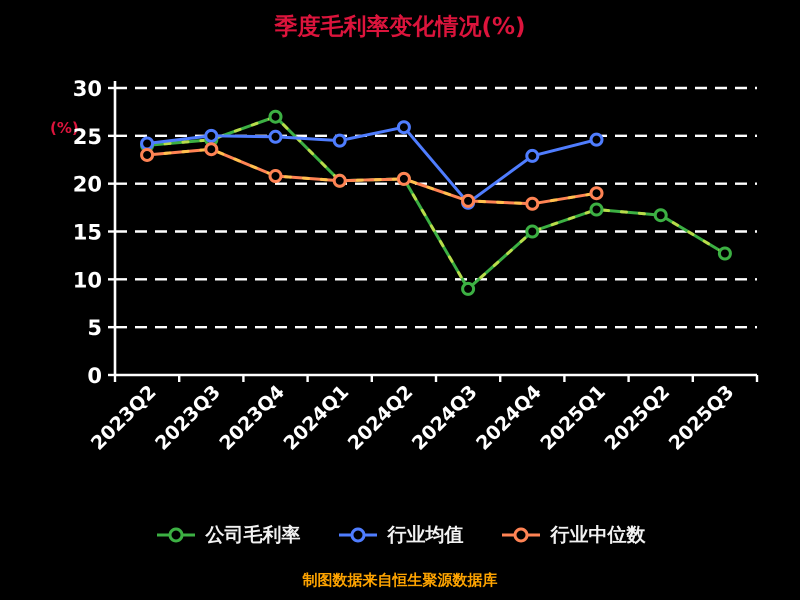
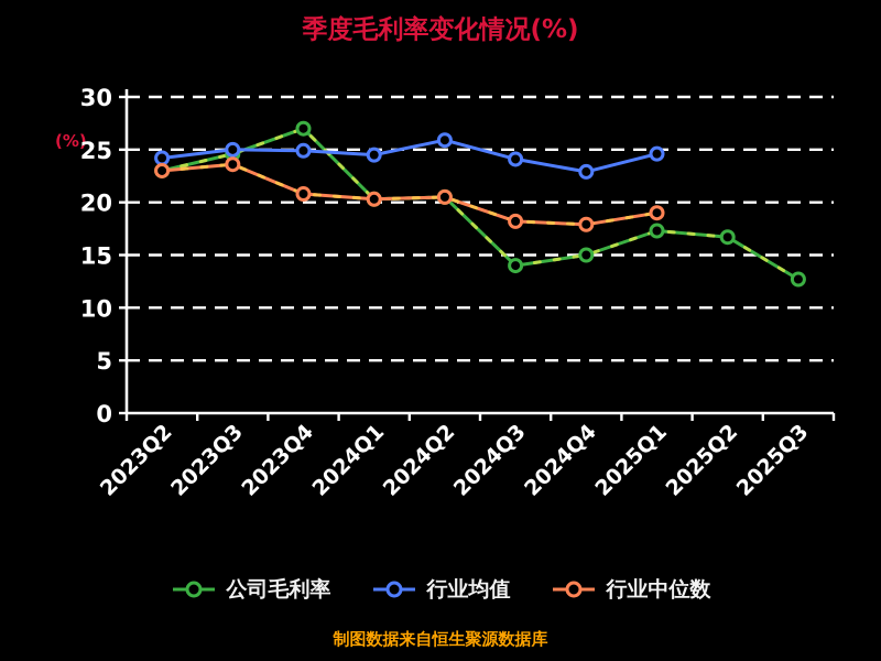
公司毛利率/2023Q2: 24 -> 23
公司毛利率/2024Q3: 9 -> 14
行业均值/2024Q3: 18 -> 24
